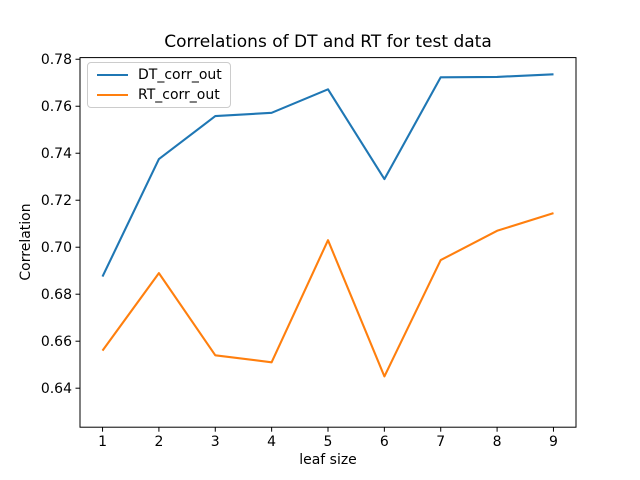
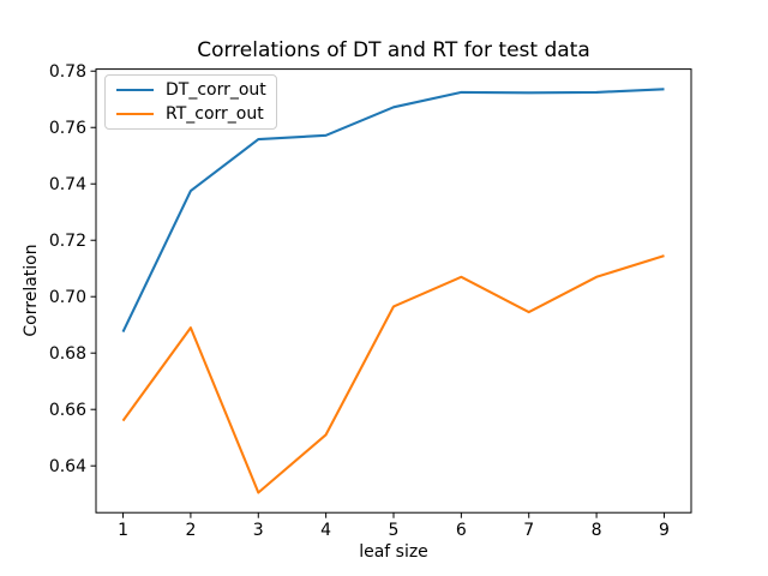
RT_corr_out/3: 0.654 -> 0.630
RT_corr_out/5: 0.703 -> 0.697
DT_corr_out/6: 0.729 -> 0.772
RT_corr_out/6: 0.645 -> 0.707
